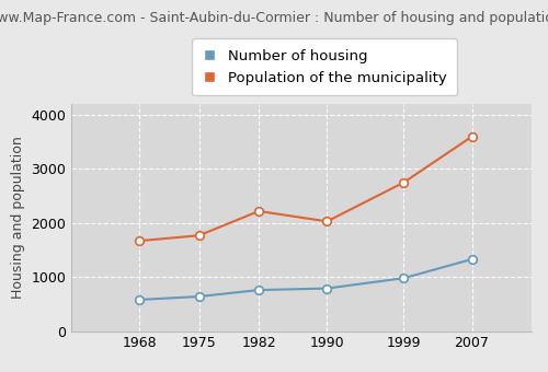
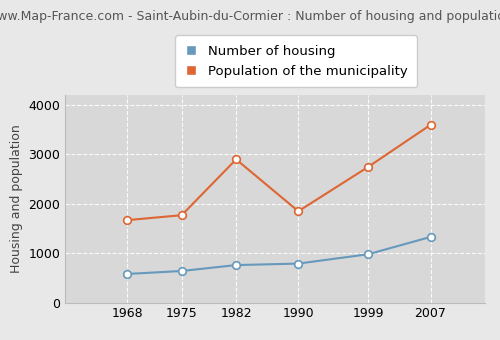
Population of the municipality/1982: 2220 -> 2900
Population of the municipality/1990: 2030 -> 1850
